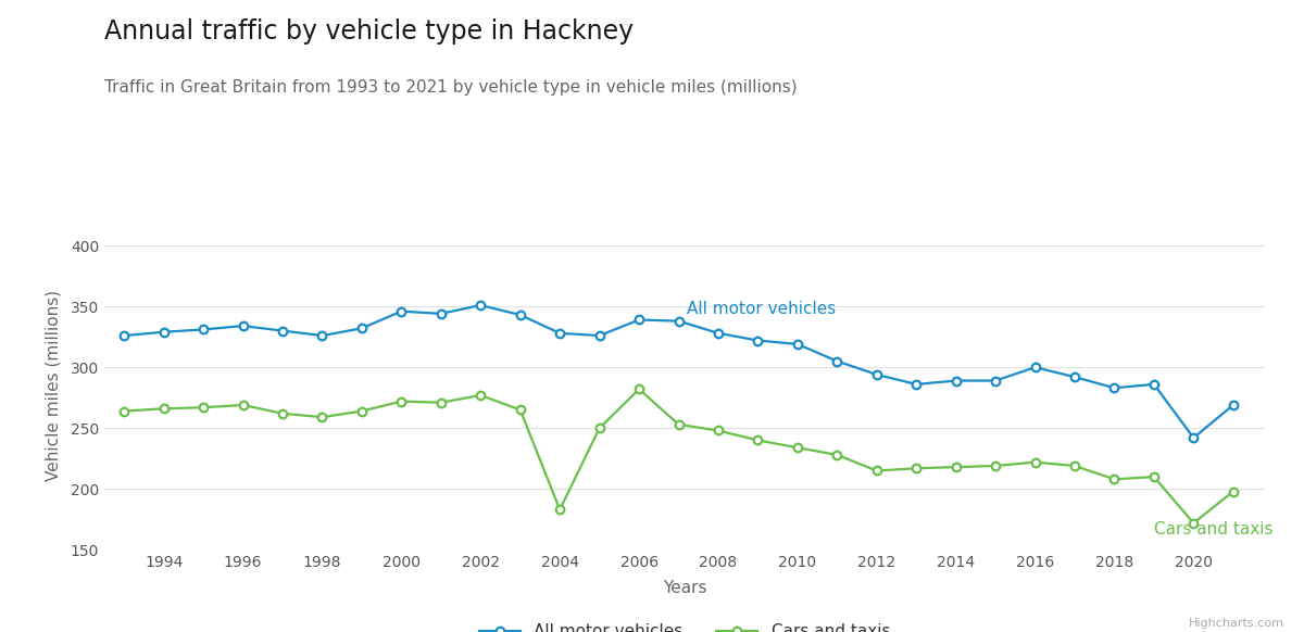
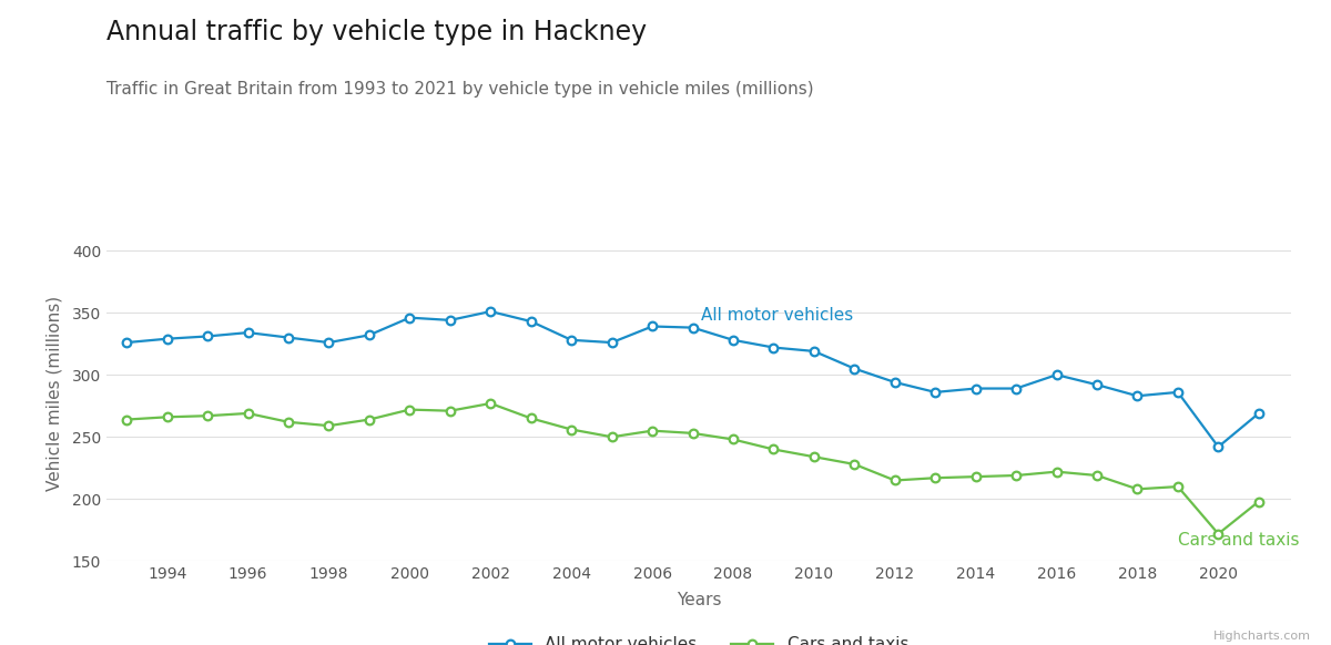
Cars and taxis/2004: 183 -> 256
Cars and taxis/2006: 282 -> 255
